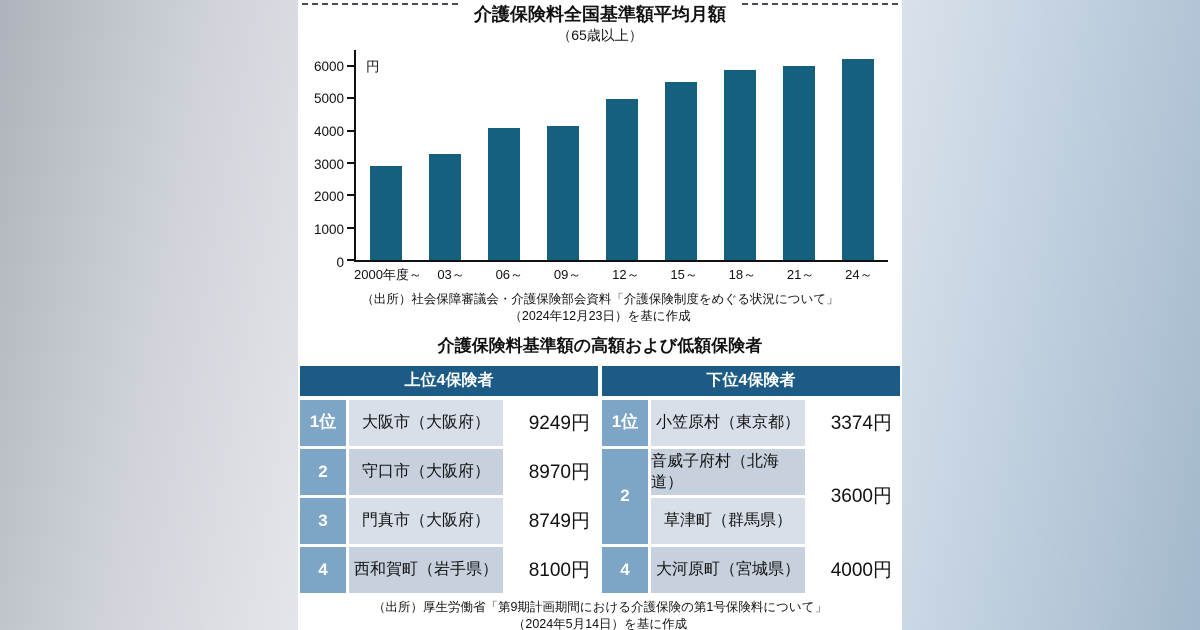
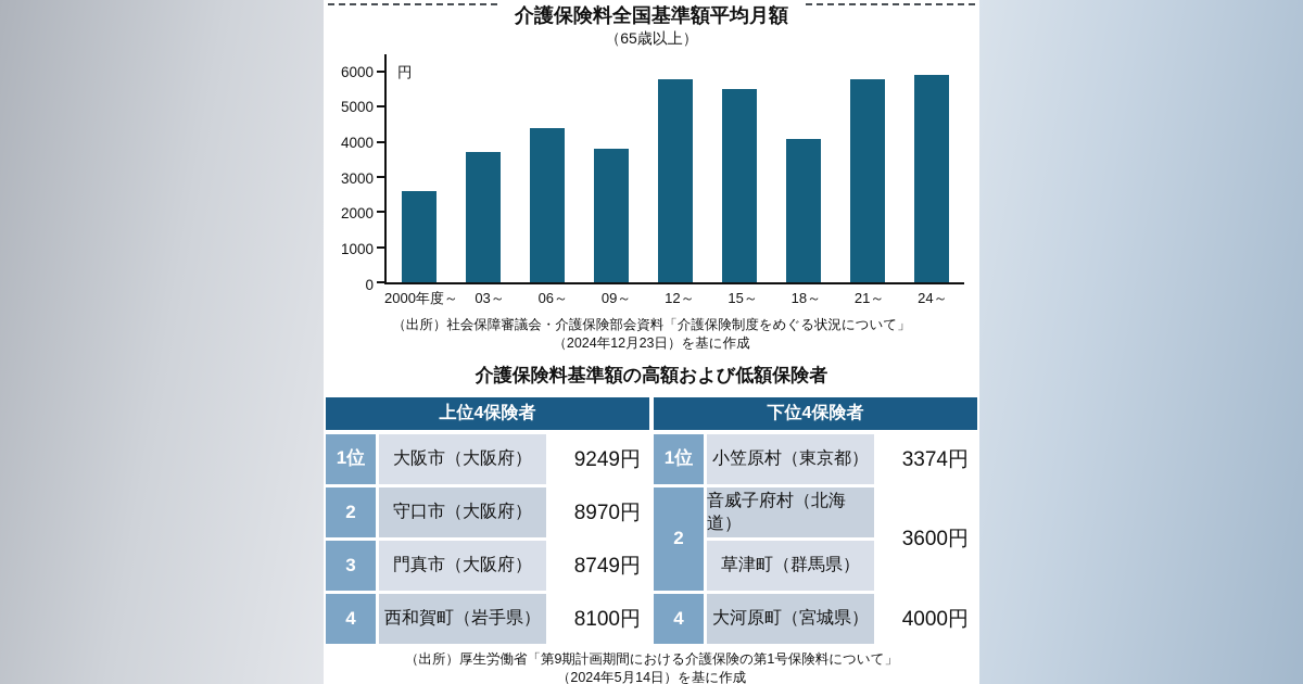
2000年度～: 2900 -> 2600
03～: 3300 -> 3700
06～: 4100 -> 4400
09～: 4200 -> 3800
12～: 5000 -> 5800
18～: 5900 -> 4100
21～: 6000 -> 5800
24～: 6200 -> 5900
